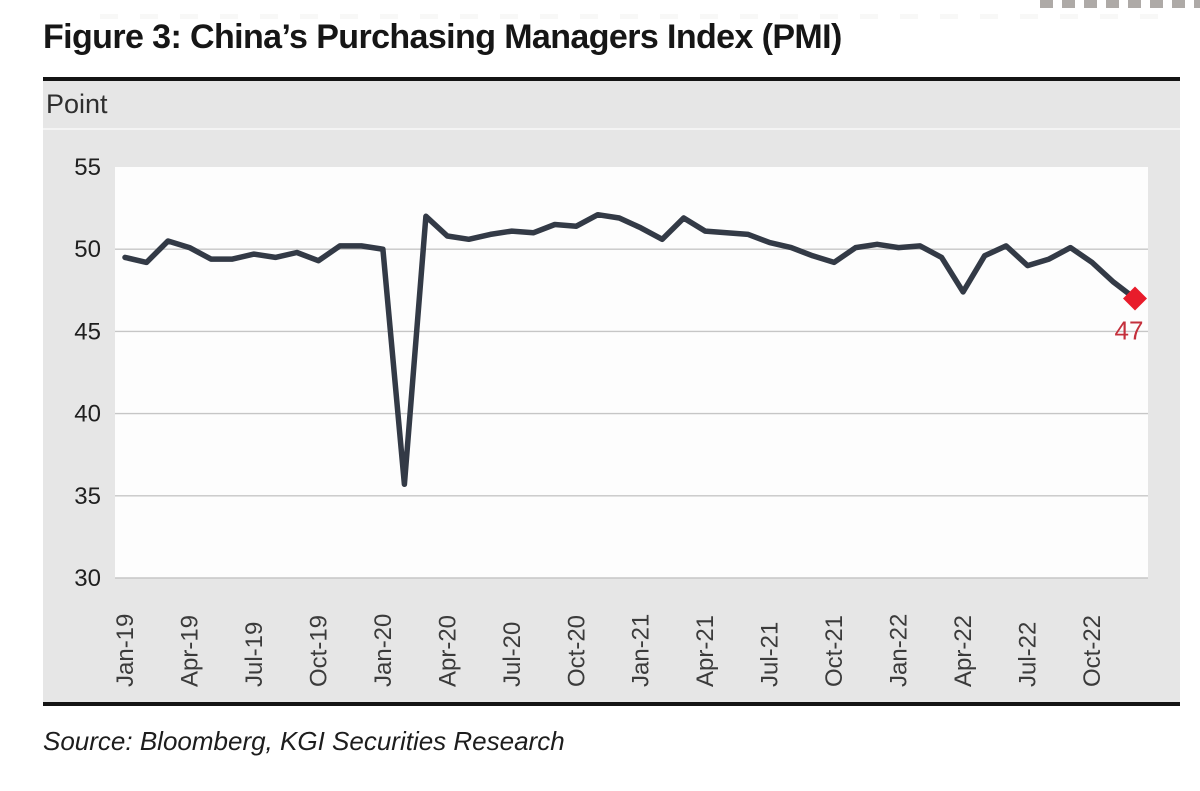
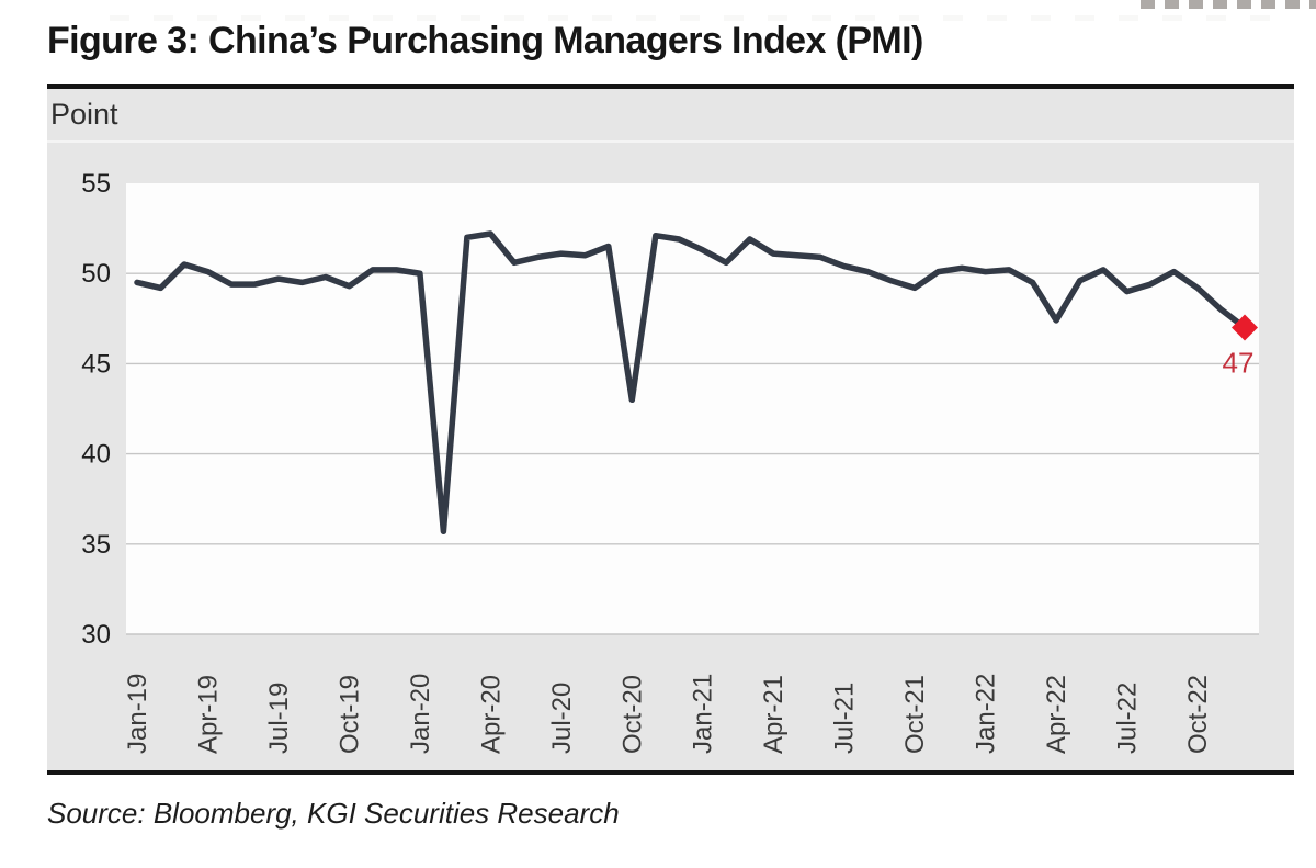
Apr-20: 50.8 -> 52.2
Oct-20: 51.4 -> 43.0
